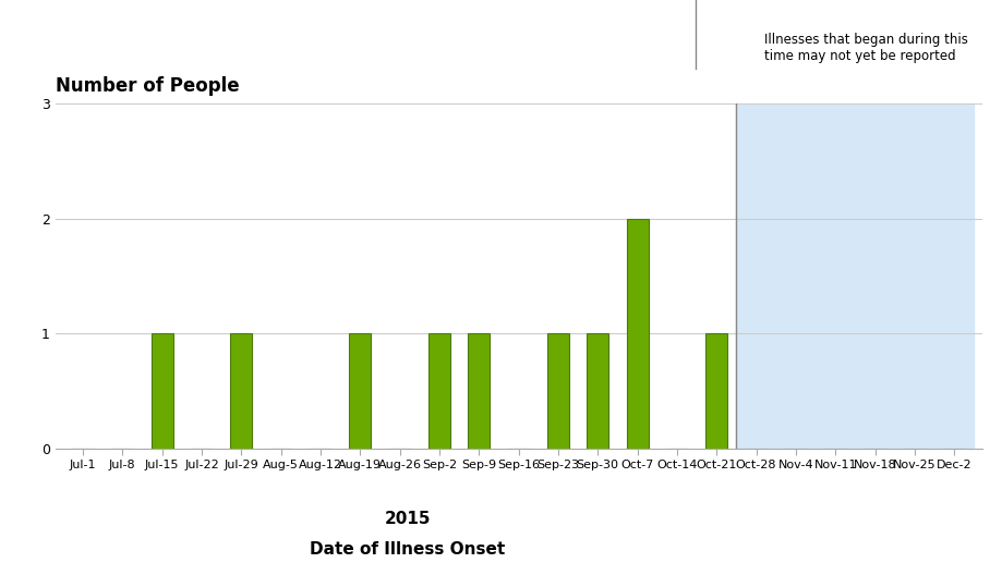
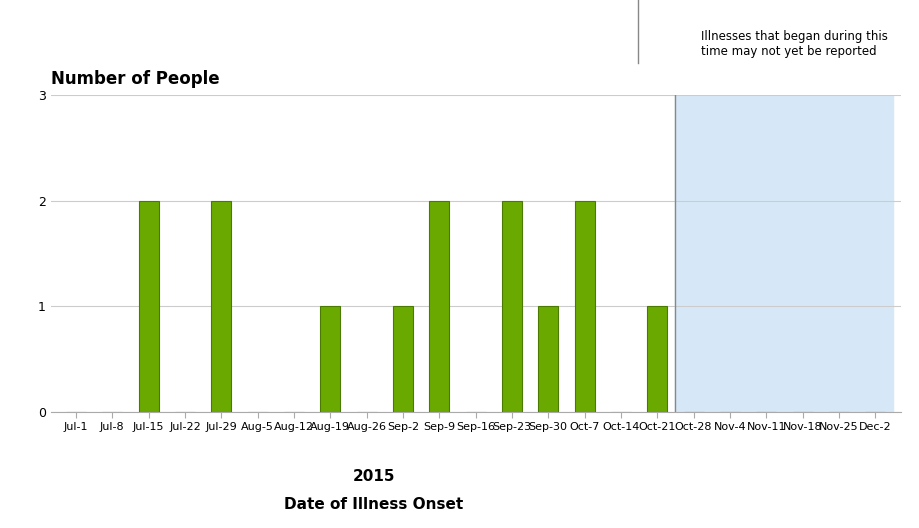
Jul-15: 1 -> 2
Jul-29: 1 -> 2
Sep-9: 1 -> 2
Sep-23: 1 -> 2
